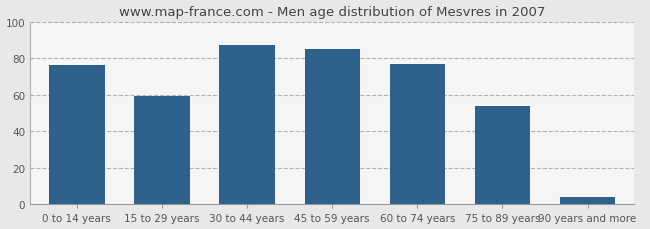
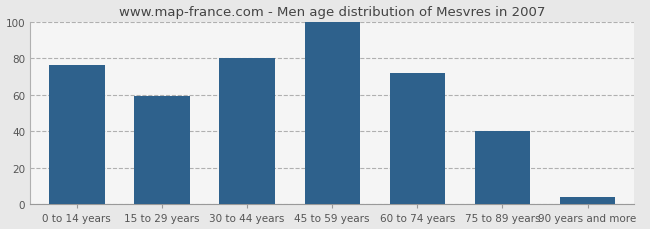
30 to 44 years: 87 -> 80
45 to 59 years: 85 -> 100
60 to 74 years: 77 -> 72
75 to 89 years: 54 -> 40
